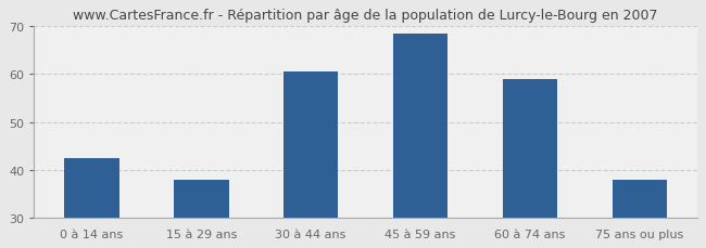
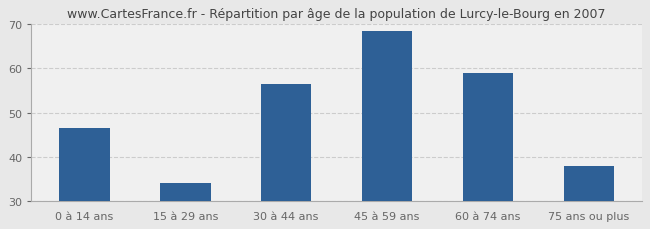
0 à 14 ans: 42.5 -> 46.5
15 à 29 ans: 38.0 -> 34.0
30 à 44 ans: 60.5 -> 56.5
